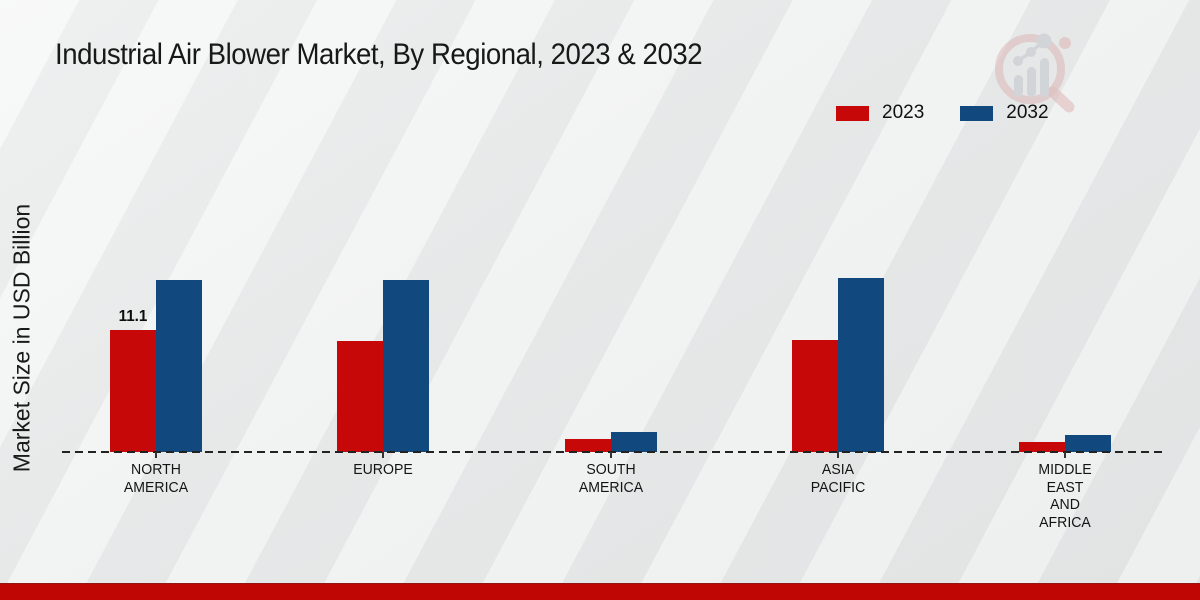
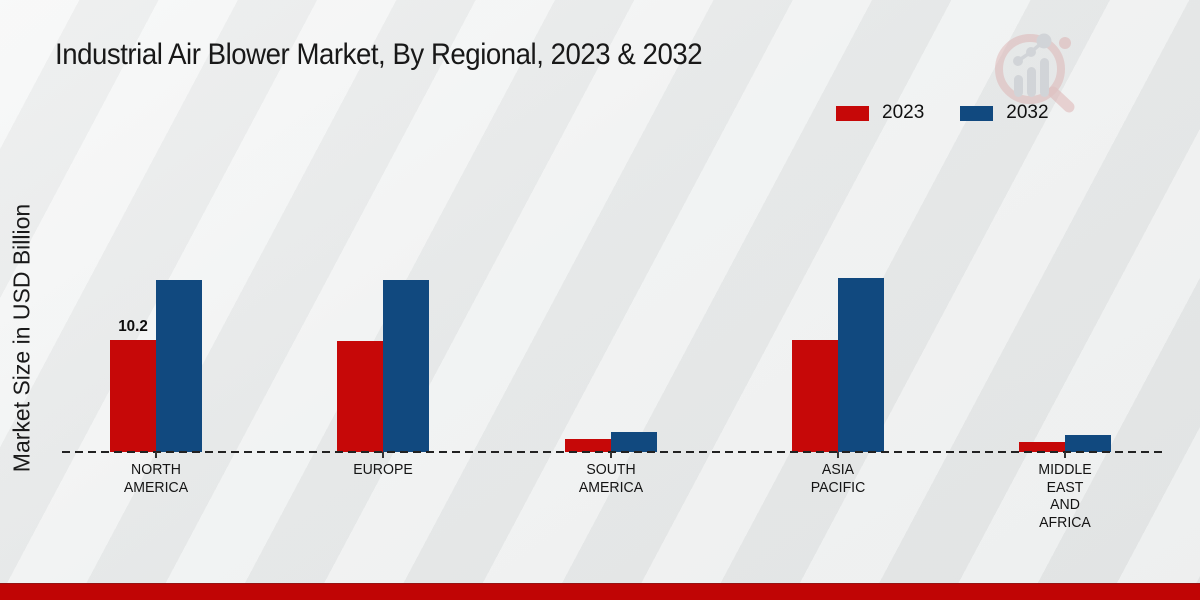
2023/NORTH AMERICA: 11.1 -> 10.2
